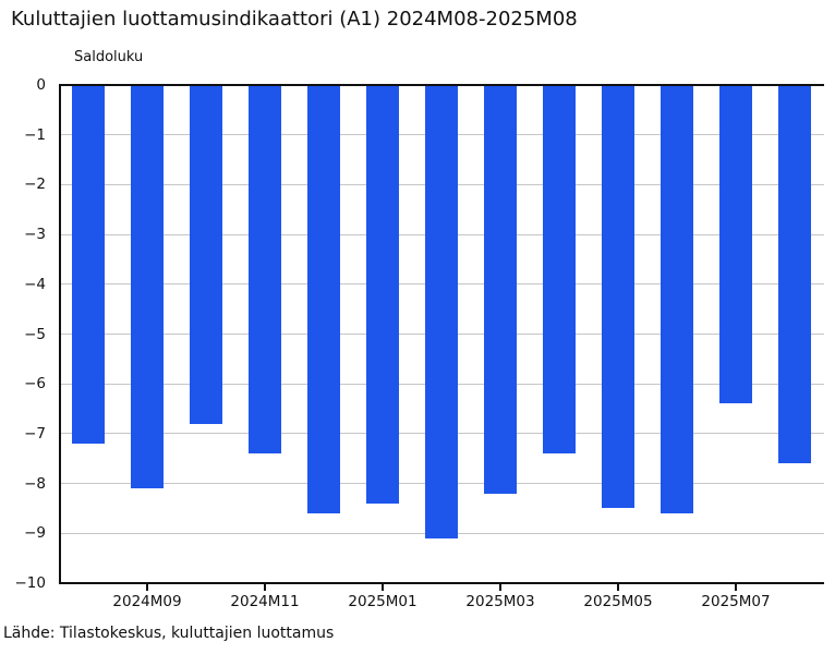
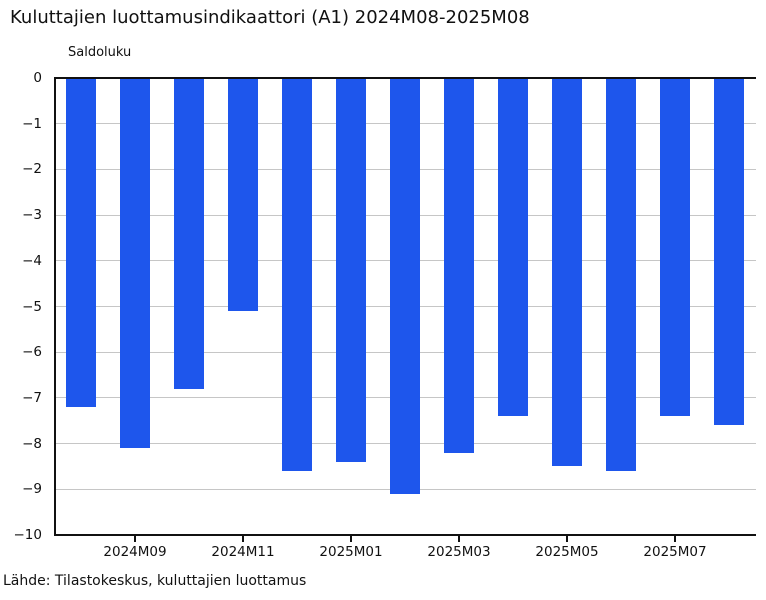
2024M11: -7.4 -> -5.1
2025M07: -6.4 -> -7.4
